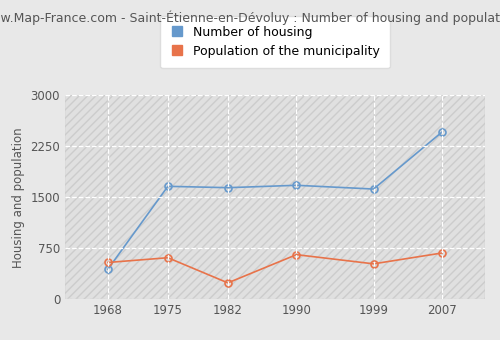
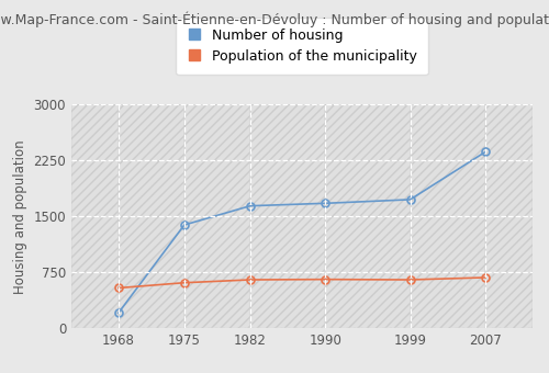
Number of housing/1968: 440 -> 200
Number of housing/1975: 1660 -> 1380
Population of the municipality/1982: 240 -> 650
Number of housing/1999: 1620 -> 1720
Population of the municipality/1999: 520 -> 650
Number of housing/2007: 2460 -> 2360
